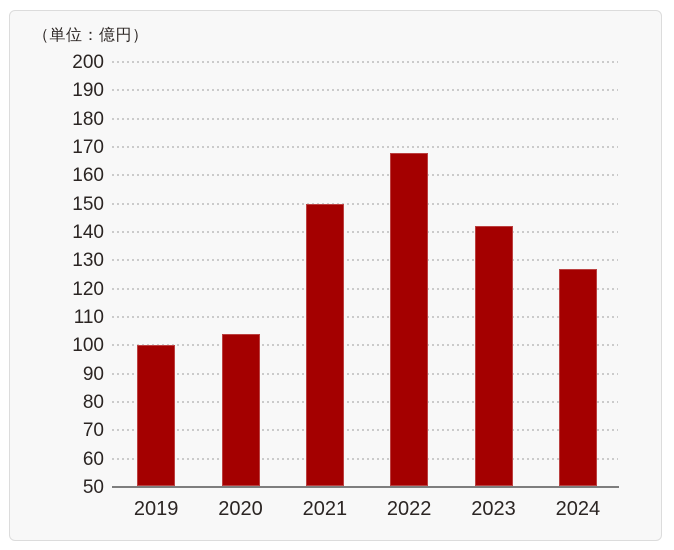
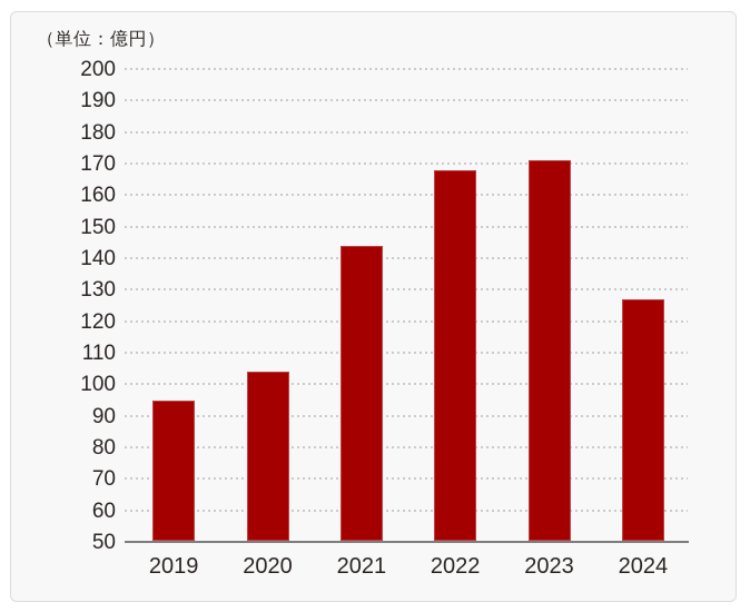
2019: 100 -> 95
2021: 150 -> 144
2023: 142 -> 171
